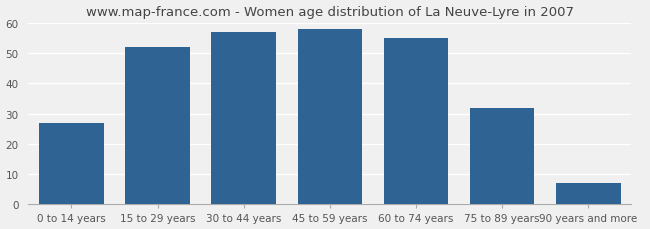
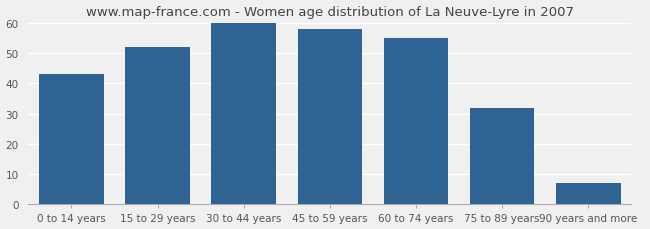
0 to 14 years: 27 -> 43
30 to 44 years: 57 -> 60
